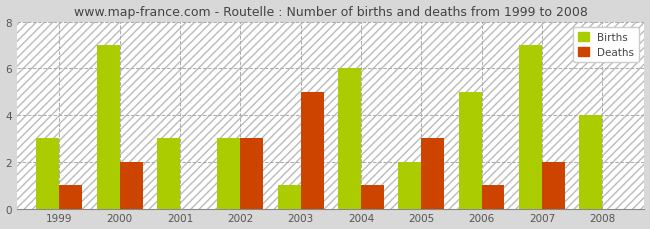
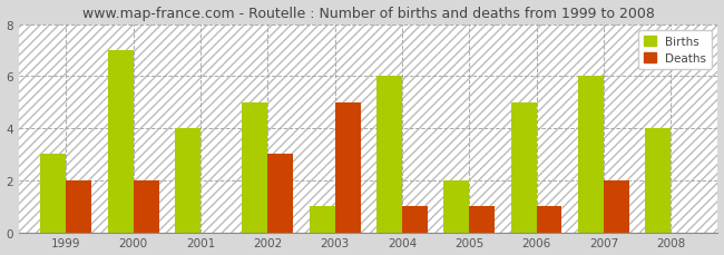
Deaths/1999: 1 -> 2
Births/2001: 3 -> 4
Births/2002: 3 -> 5
Deaths/2005: 3 -> 1
Births/2007: 7 -> 6
